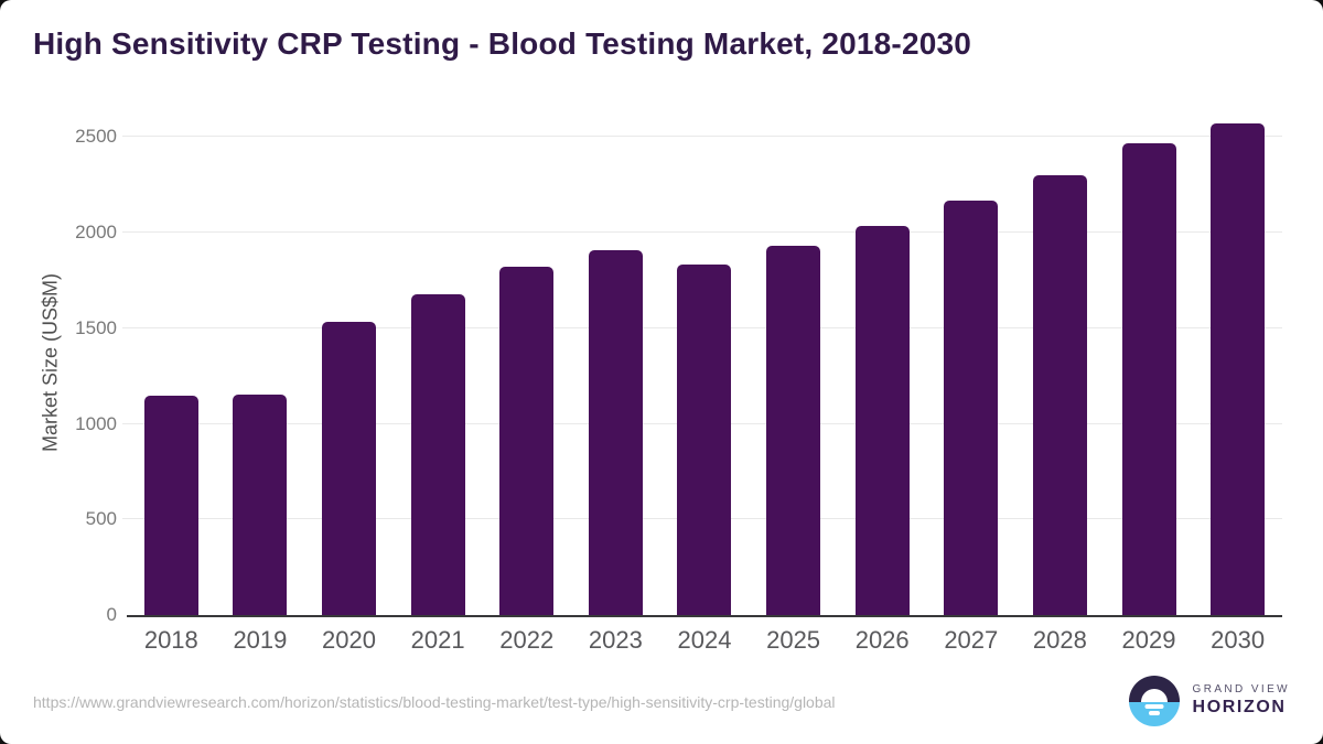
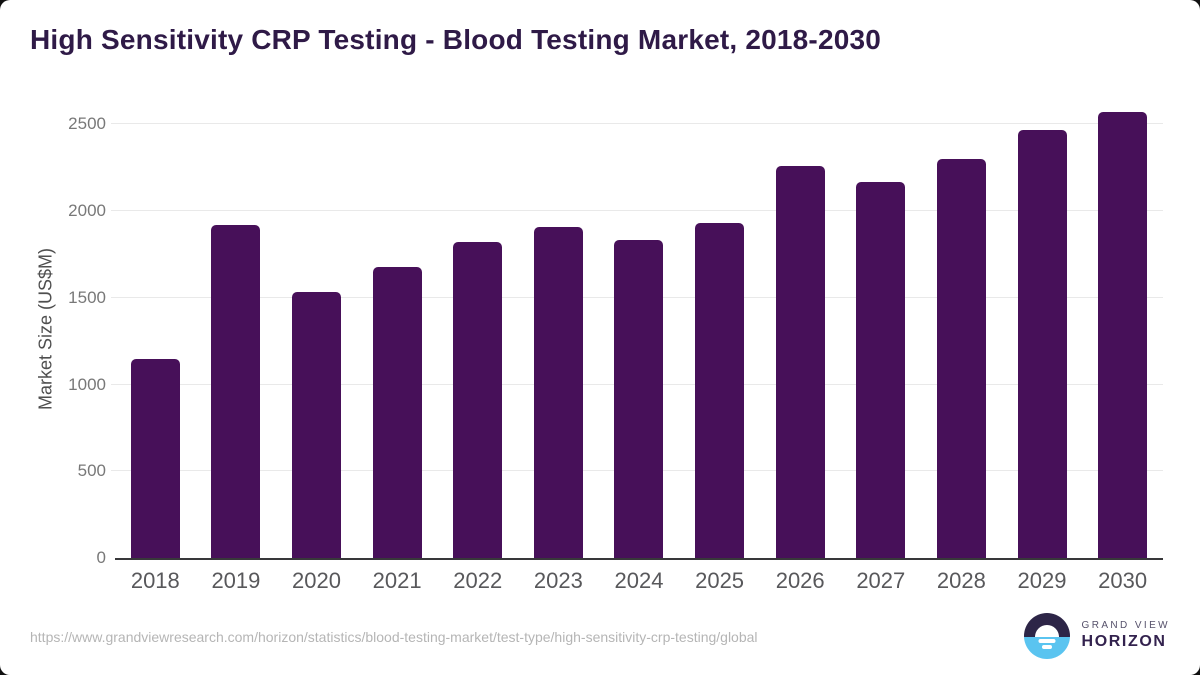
2019: 1160 -> 1920
2026: 2040 -> 2260
